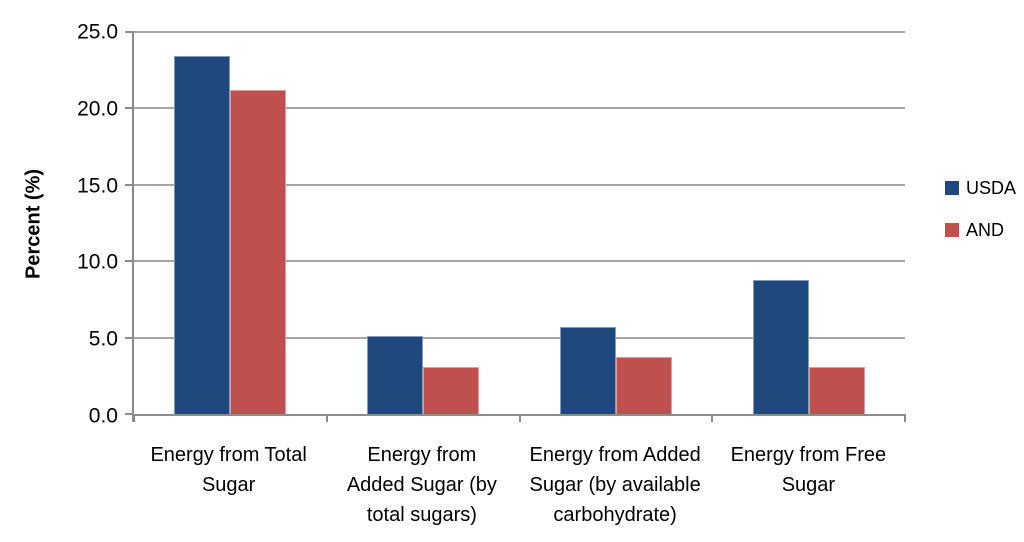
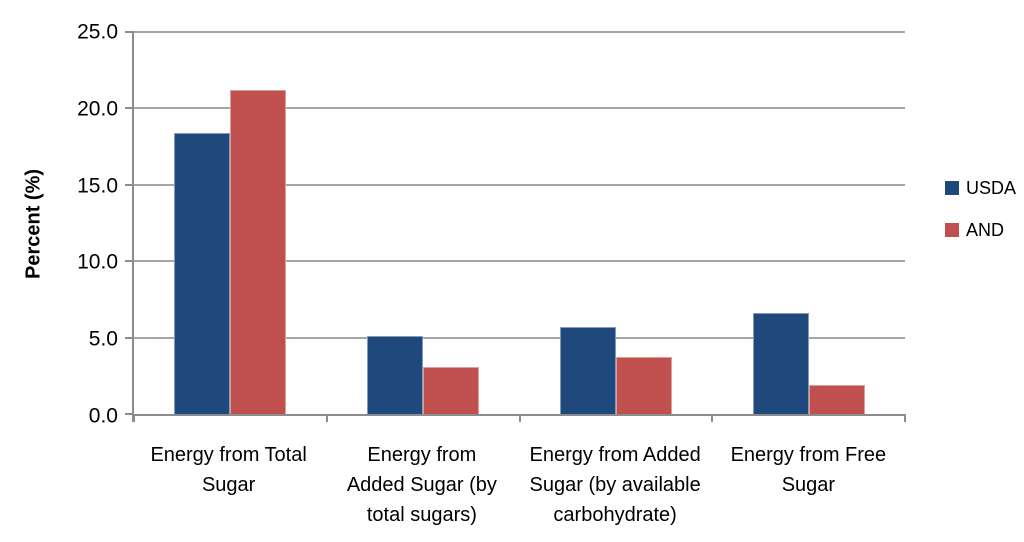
USDA/Energy from Total Sugar: 23.4 -> 18.4
USDA/Energy from Free Sugar: 8.8 -> 6.6
AND/Energy from Free Sugar: 3.1 -> 1.9
